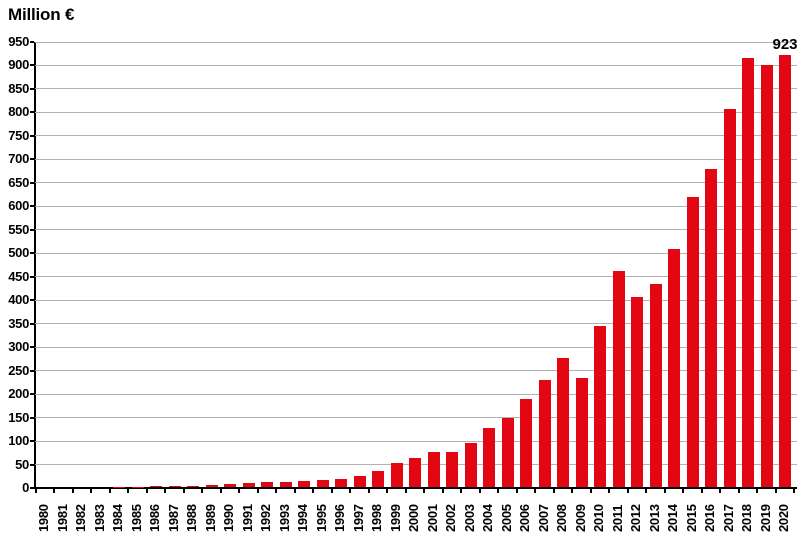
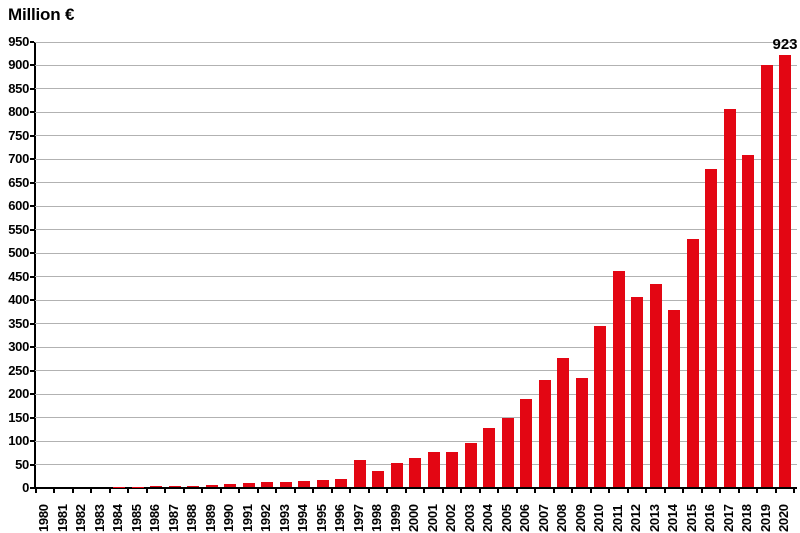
1997: 20 -> 60
2014: 510 -> 380
2015: 620 -> 530
2018: 920 -> 710
